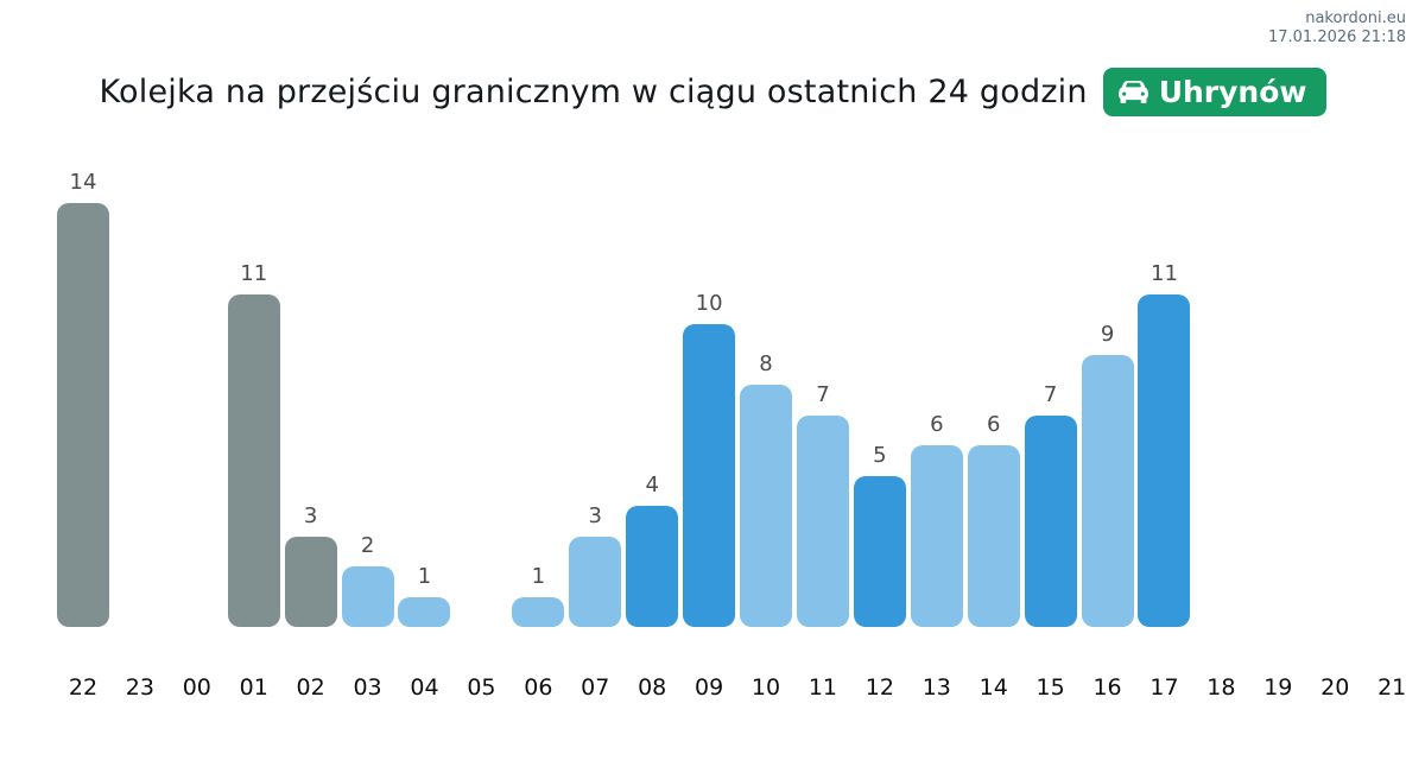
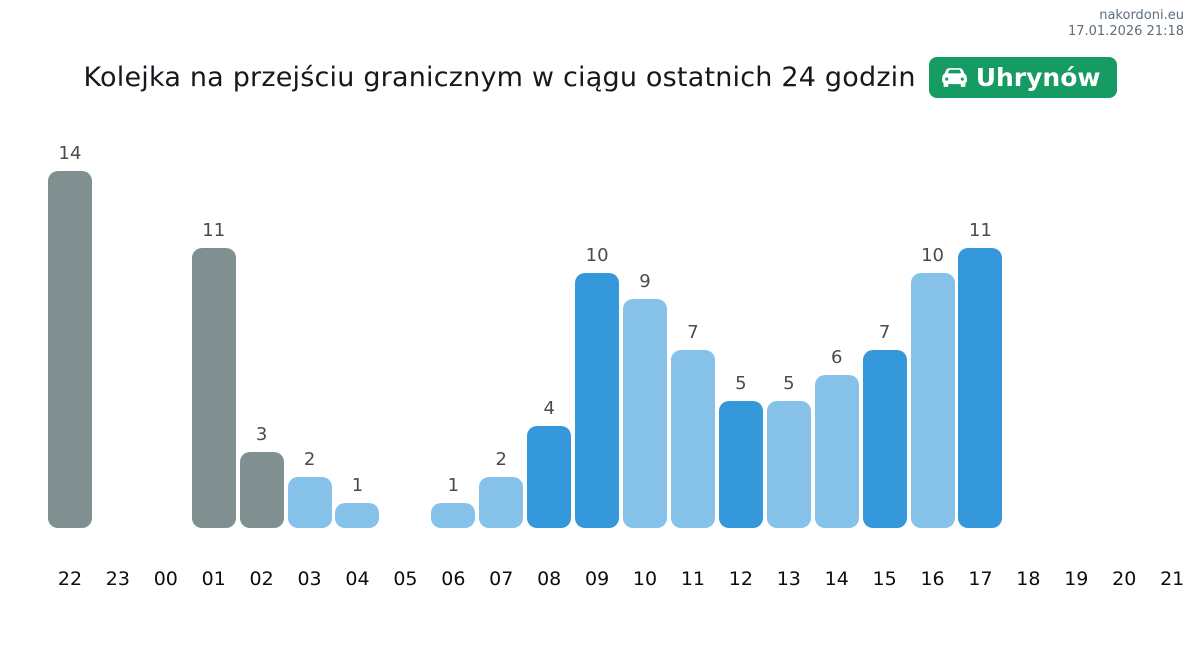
07: 3 -> 2
10: 8 -> 9
13: 6 -> 5
16: 9 -> 10
